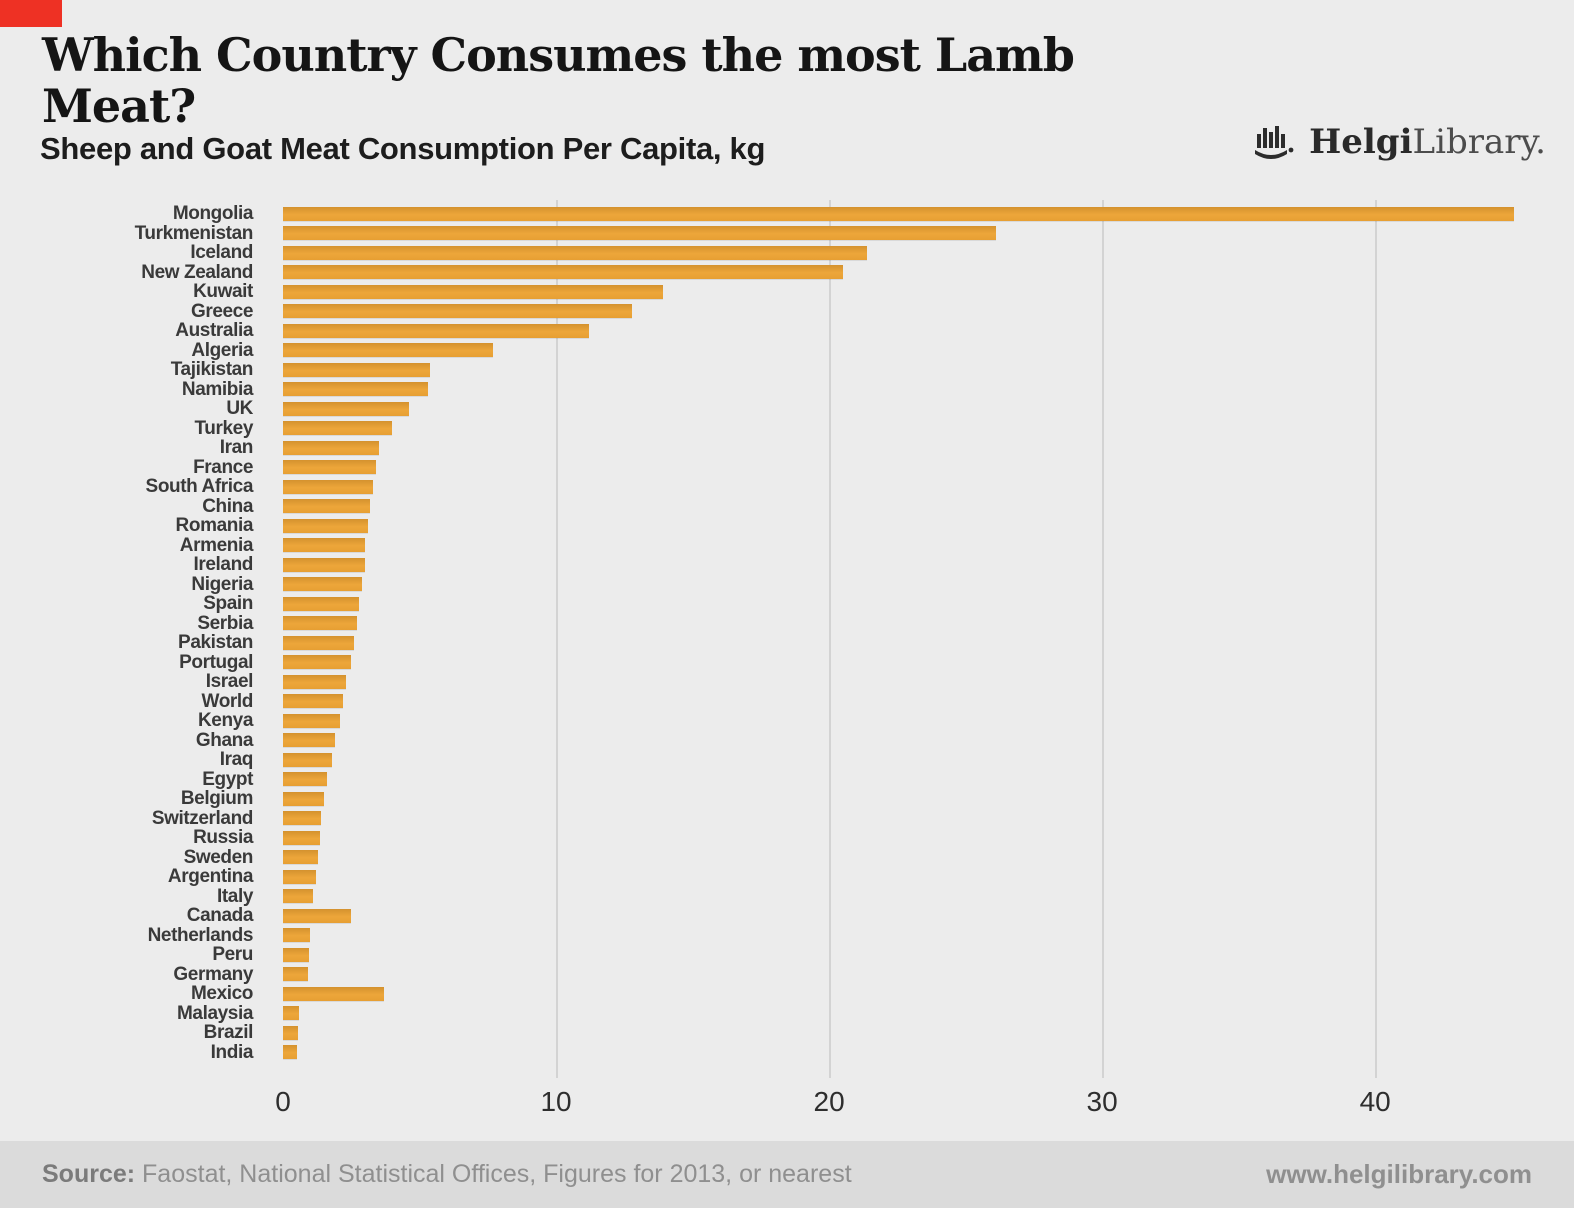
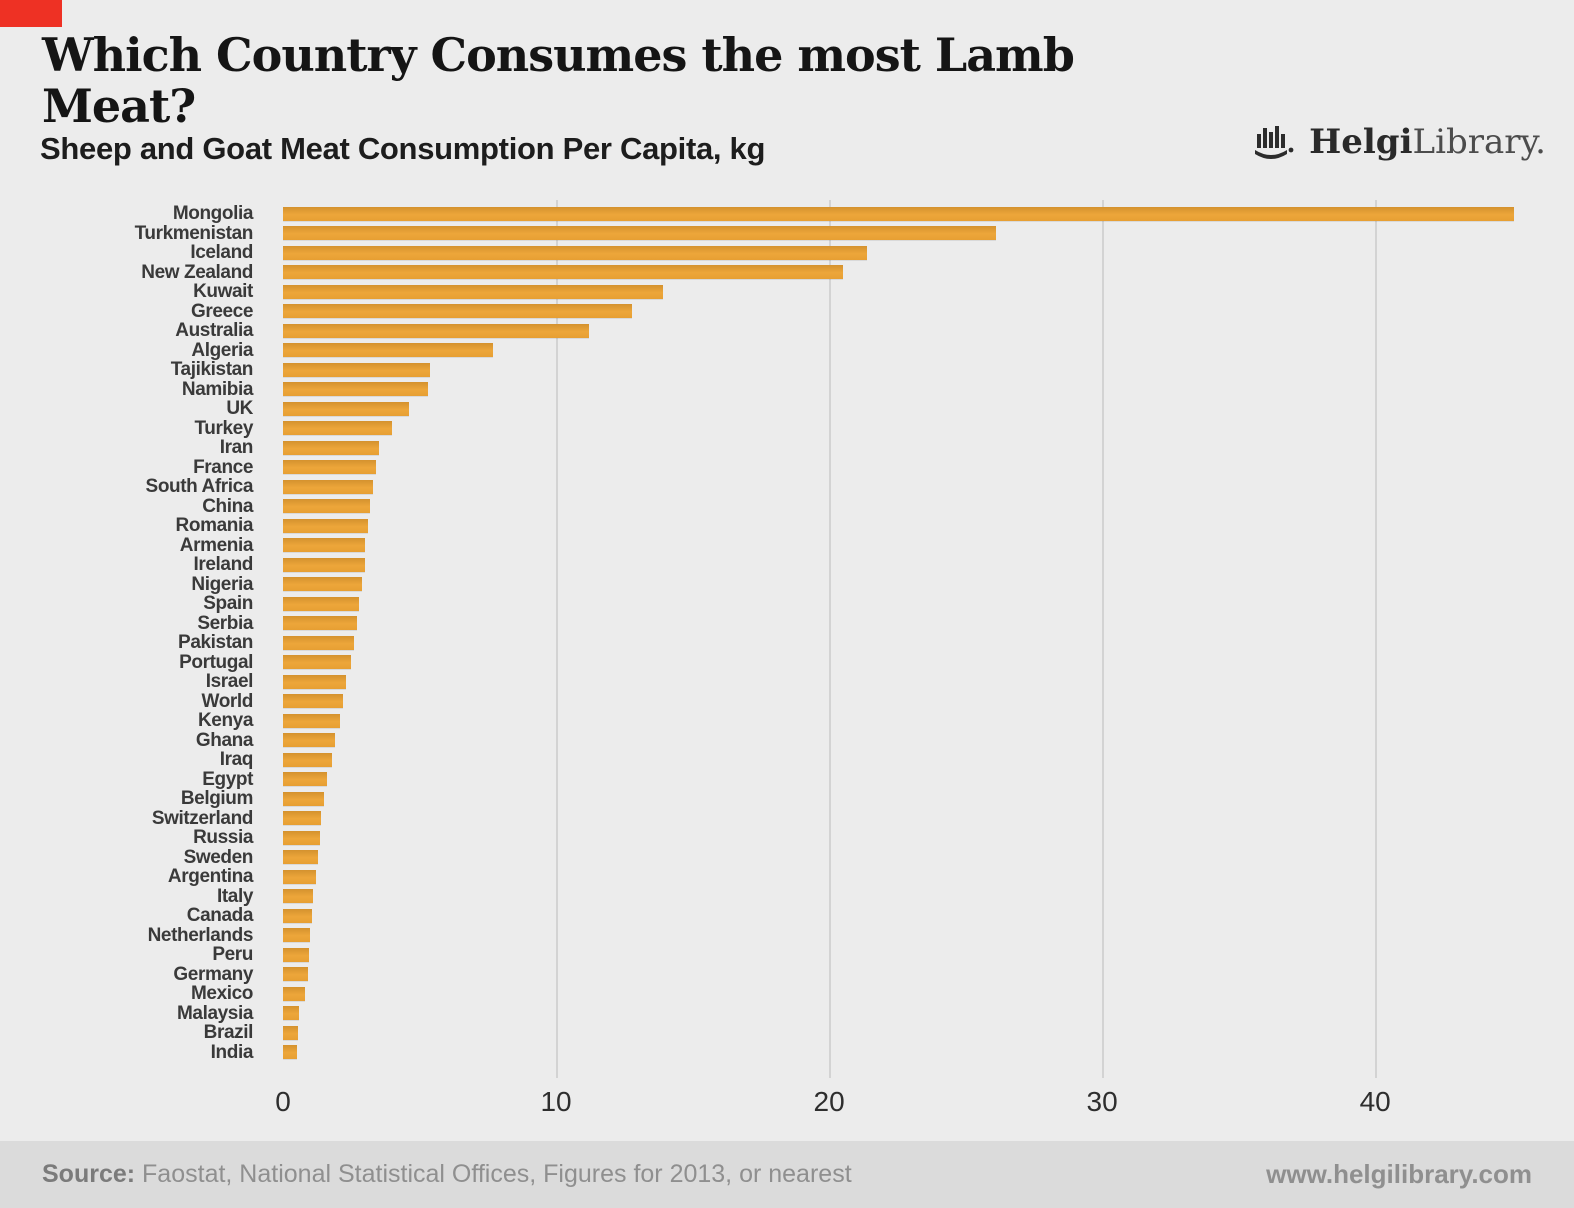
Canada: 2.5 -> 1.1
Mexico: 3.7 -> 0.8
